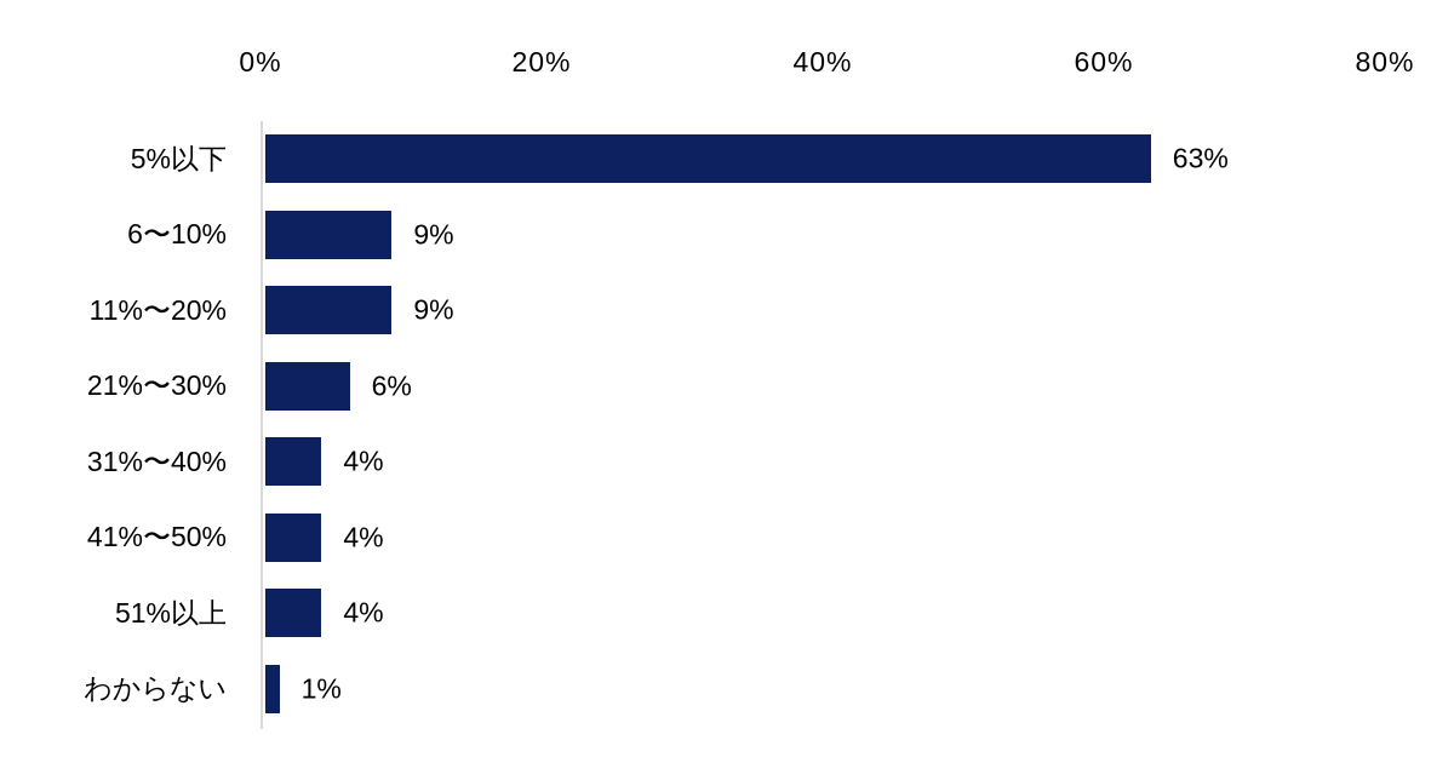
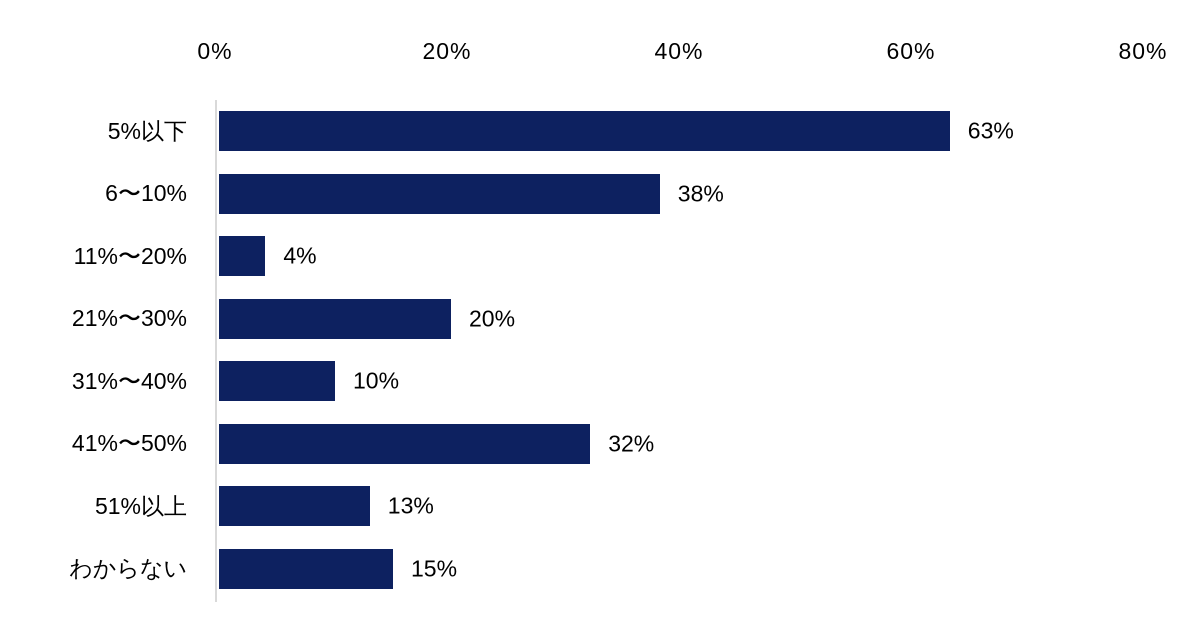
6〜10%: 9% -> 38%
11%〜20%: 9% -> 4%
21%〜30%: 6% -> 20%
31%〜40%: 4% -> 10%
41%〜50%: 4% -> 32%
51%以上: 4% -> 13%
わからない: 1% -> 15%
